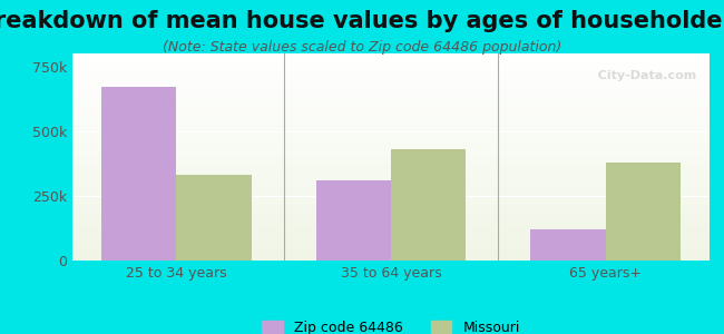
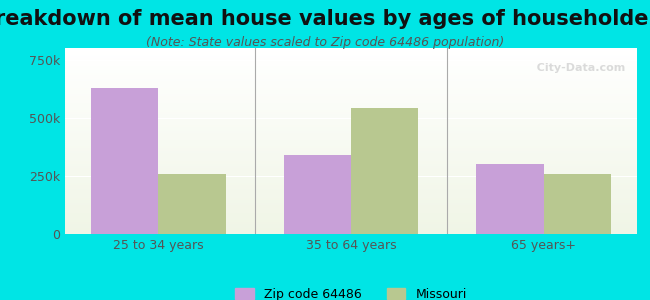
Zip code 64486/25 to 34 years: 670k -> 630k
Missouri/25 to 34 years: 330k -> 260k
Zip code 64486/35 to 64 years: 310k -> 340k
Missouri/35 to 64 years: 430k -> 540k
Zip code 64486/65 years+: 120k -> 300k
Missouri/65 years+: 380k -> 260k
